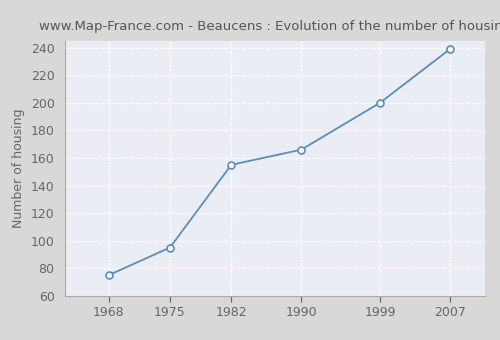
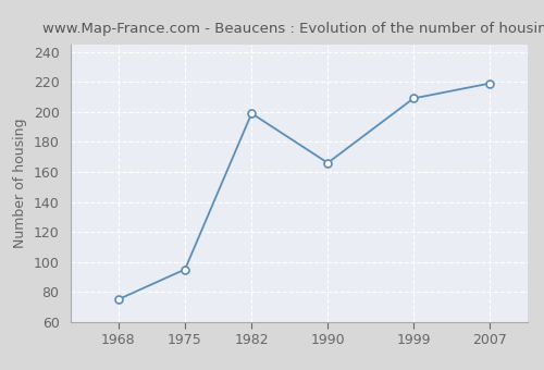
1982: 155 -> 199
1999: 200 -> 209
2007: 239 -> 219
